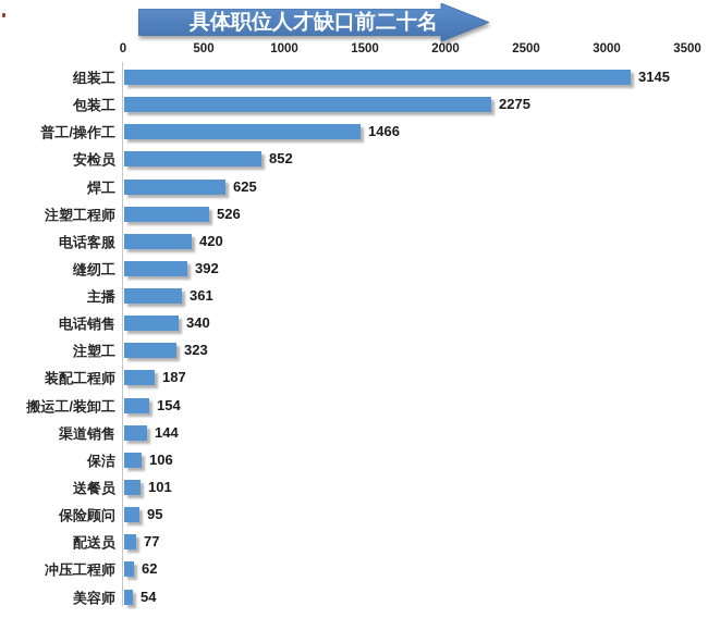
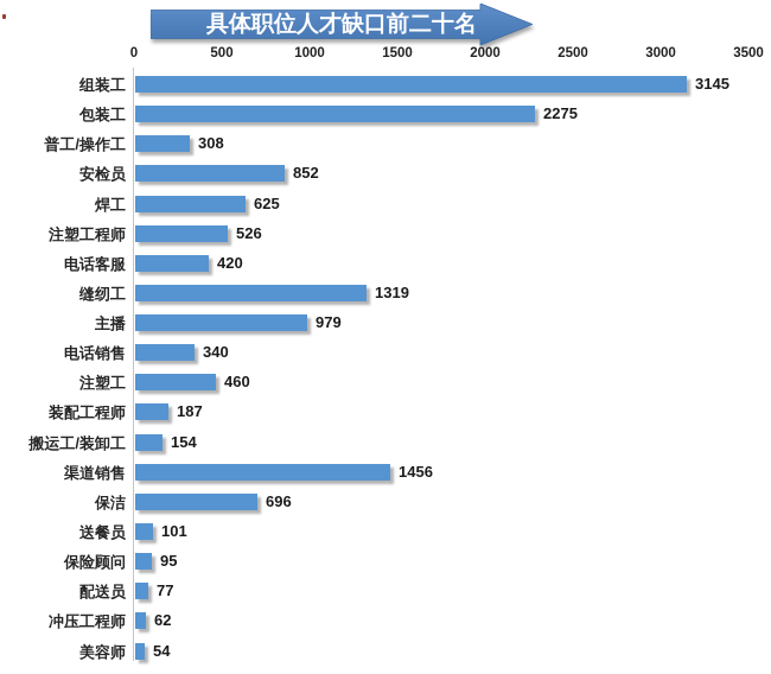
普工/操作工: 1466 -> 308
缝纫工: 392 -> 1319
主播: 361 -> 979
注塑工: 323 -> 460
渠道销售: 144 -> 1456
保洁: 106 -> 696
